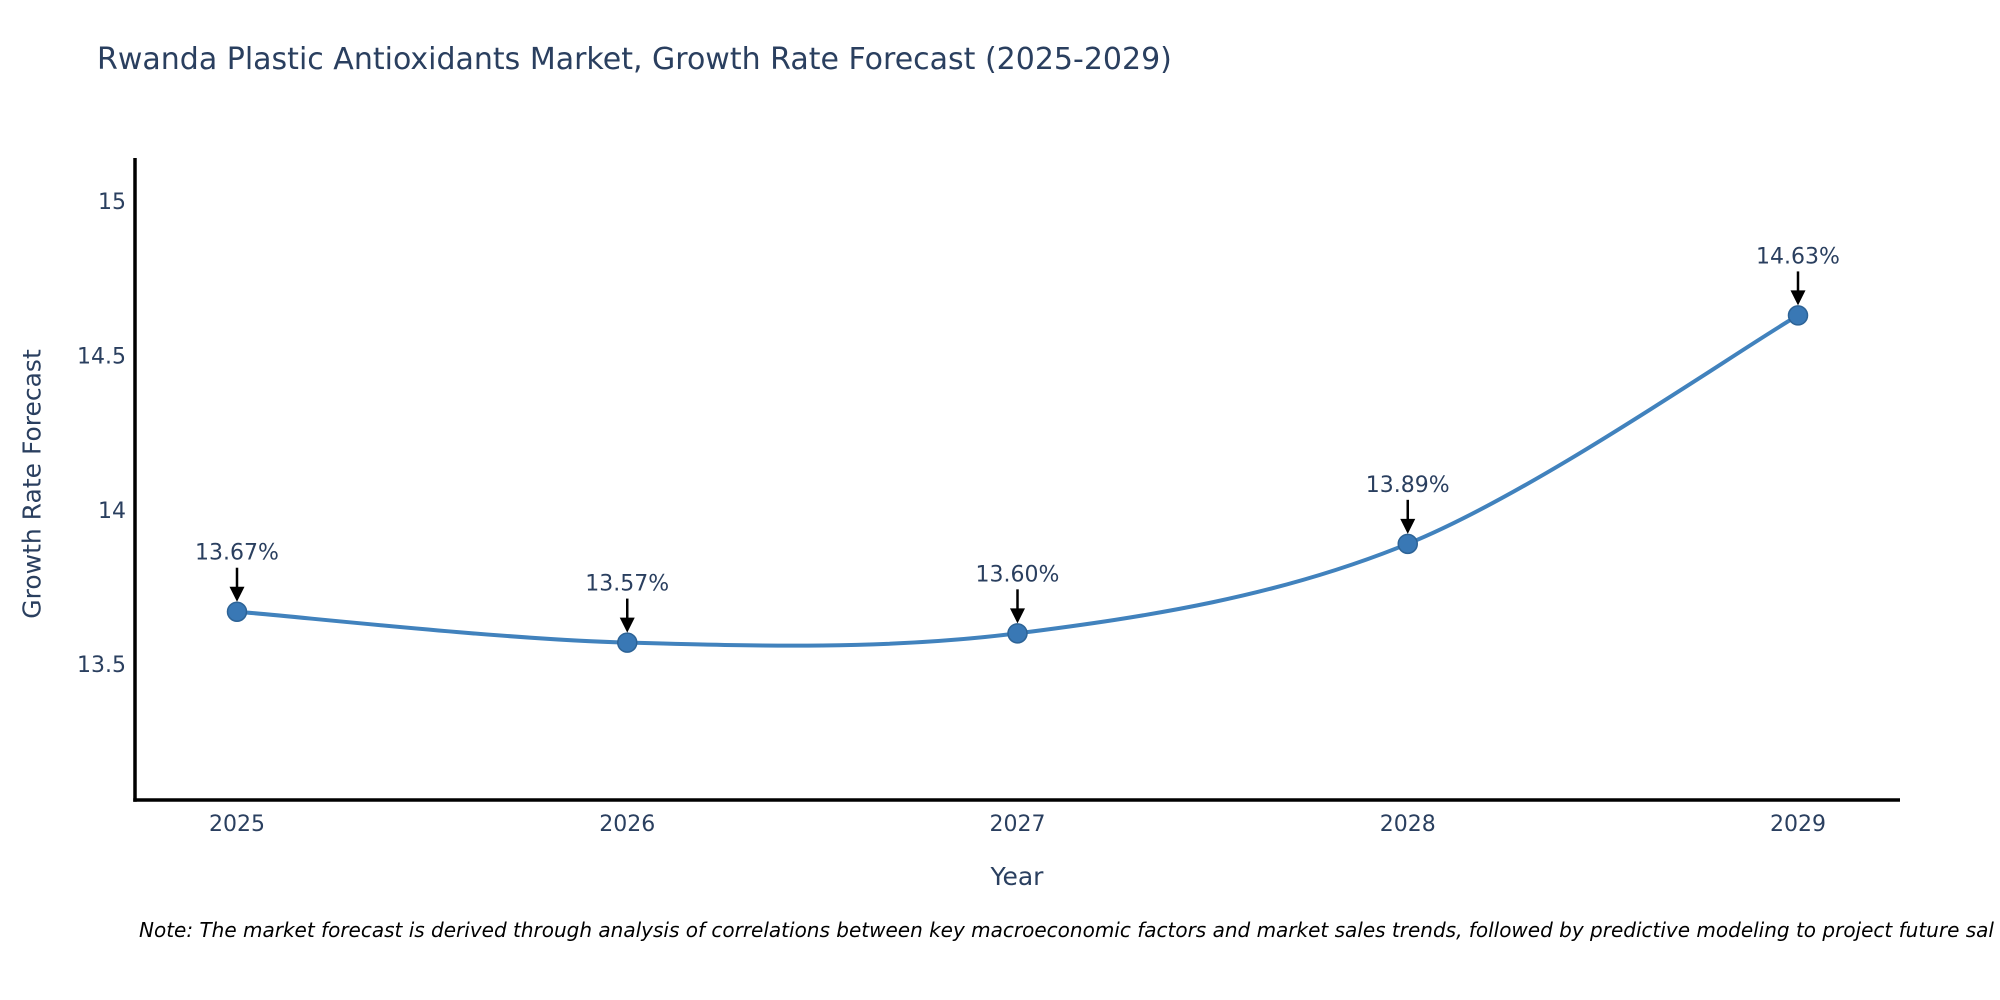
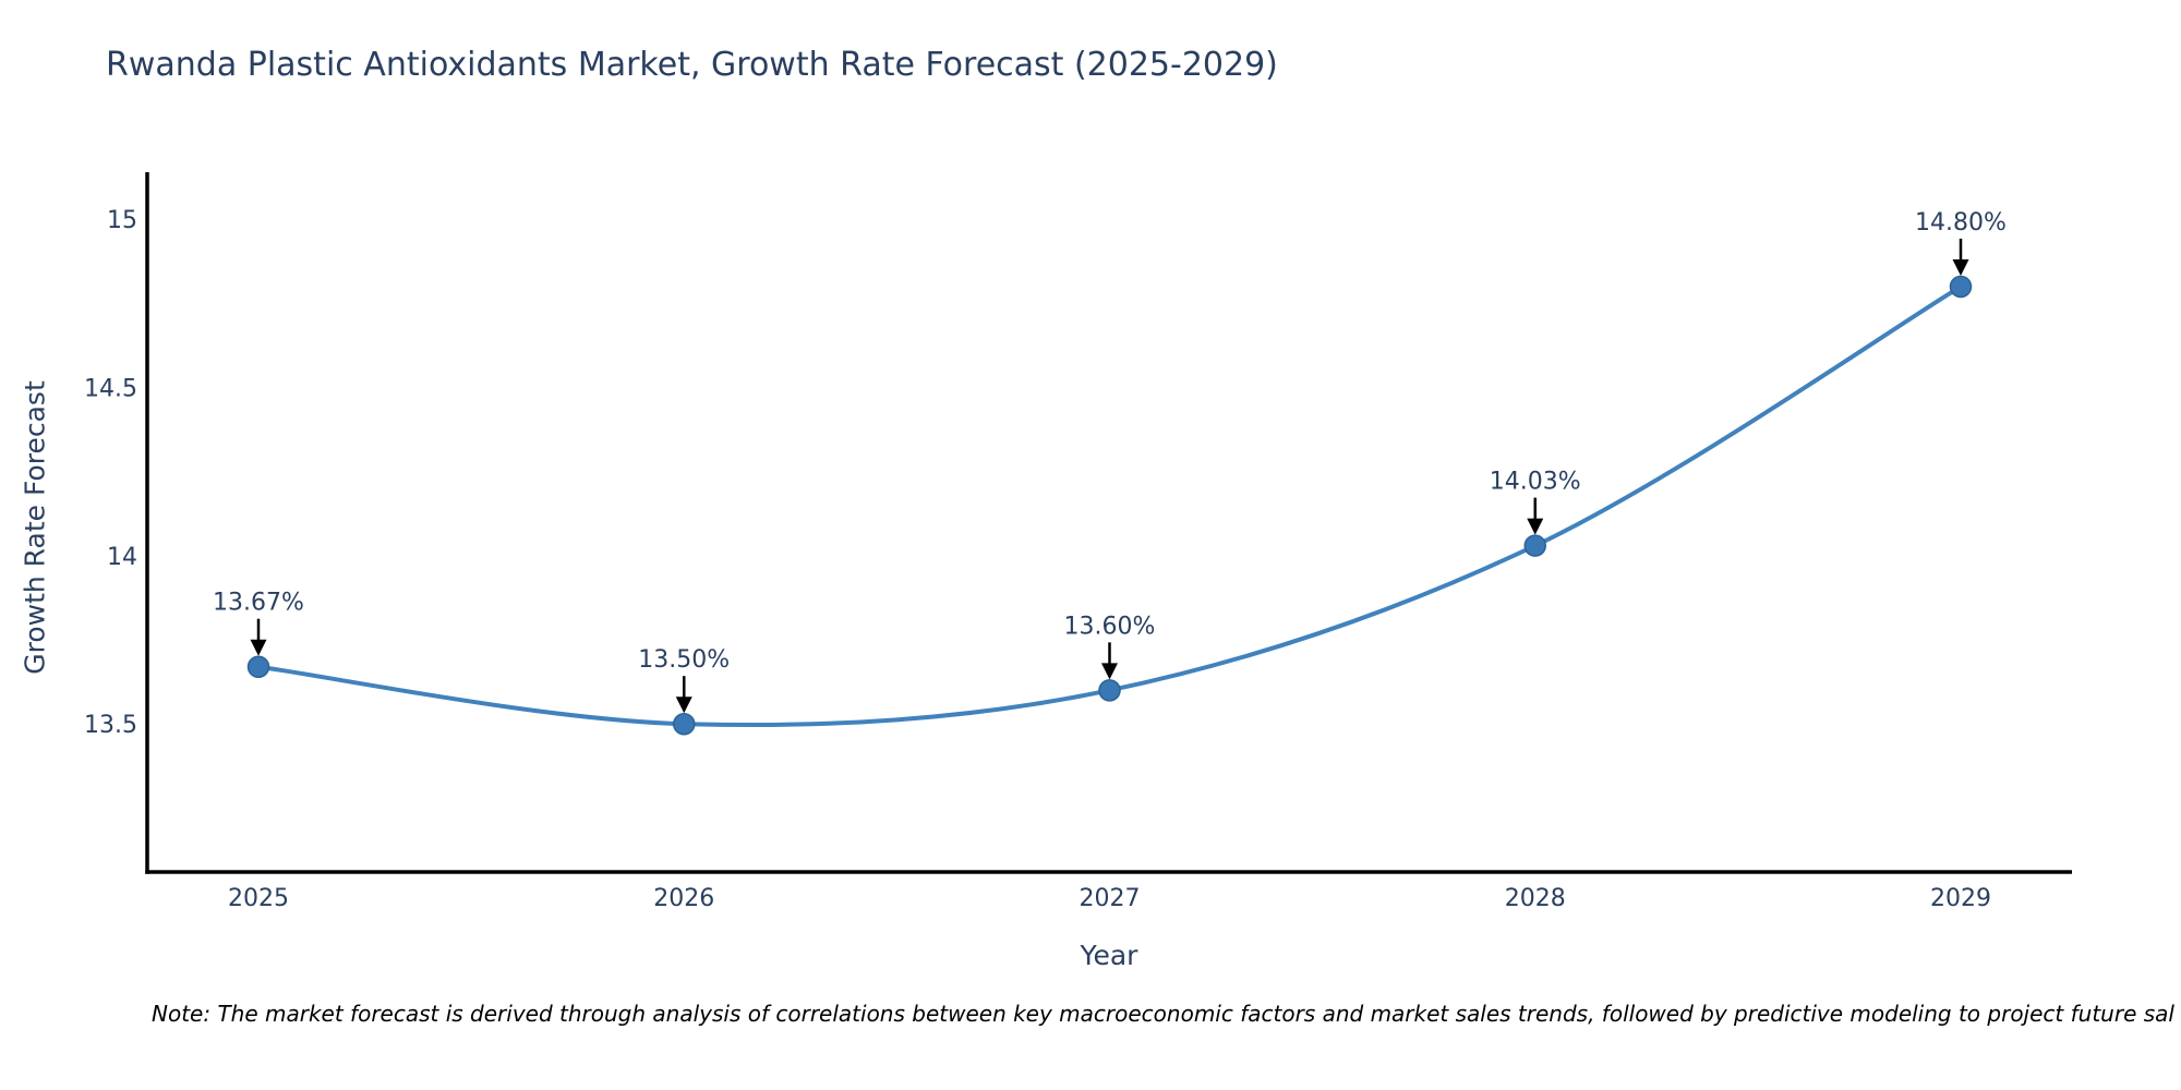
2026: 13.57% -> 13.50%
2028: 13.89% -> 14.03%
2029: 14.63% -> 14.80%
